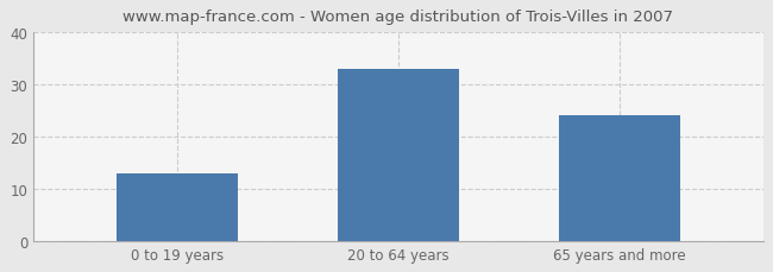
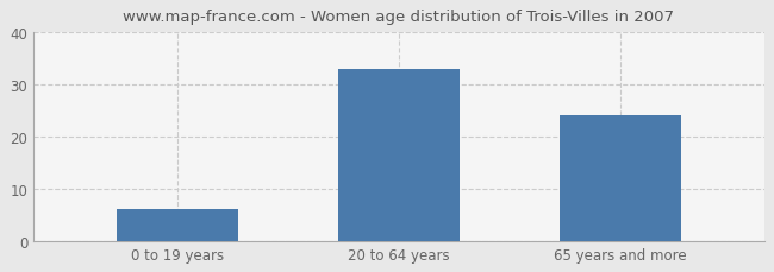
0 to 19 years: 13 -> 6
